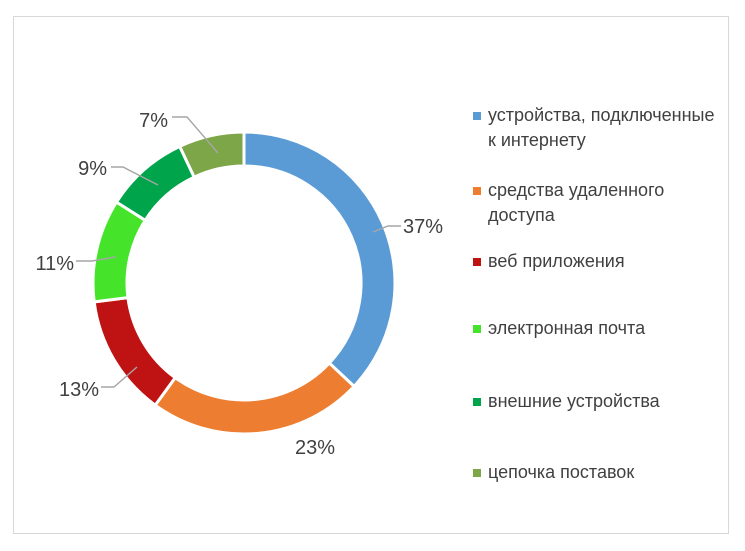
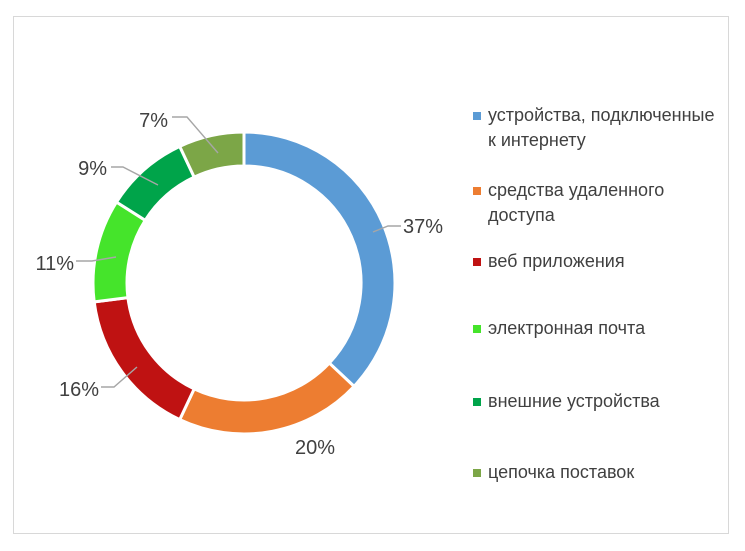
средства удаленного доступа: 23% -> 20%
веб приложения: 13% -> 16%
